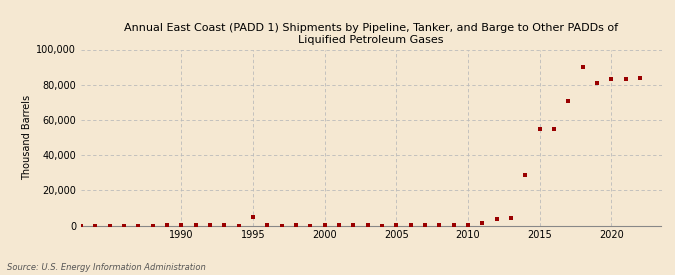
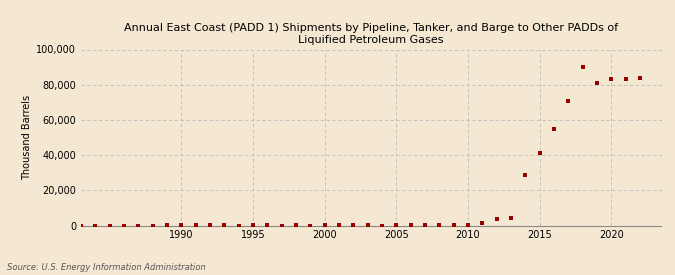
1995: 5,000 -> 0
2015: 55,000 -> 41,000
